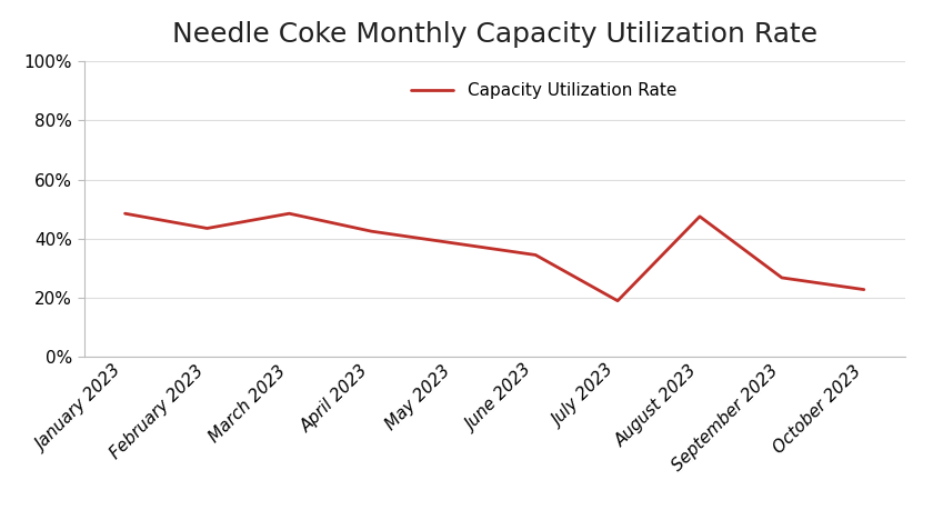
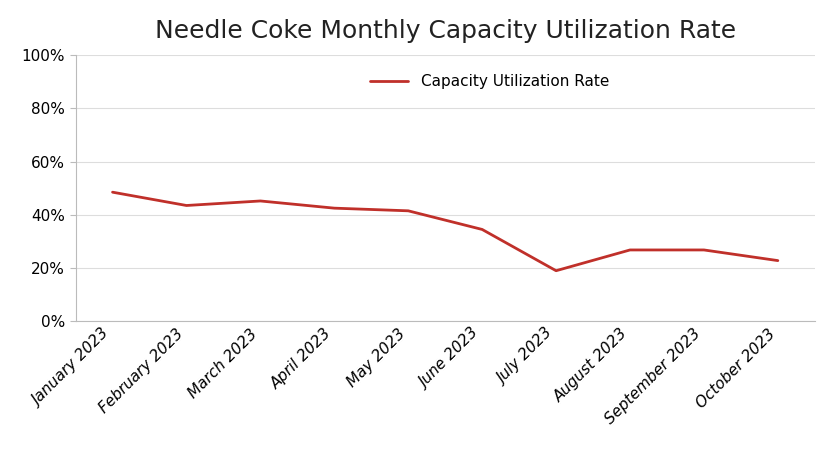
March 2023: 48.5% -> 45.2%
May 2023: 38.5% -> 41.5%
August 2023: 47.5% -> 26.8%
